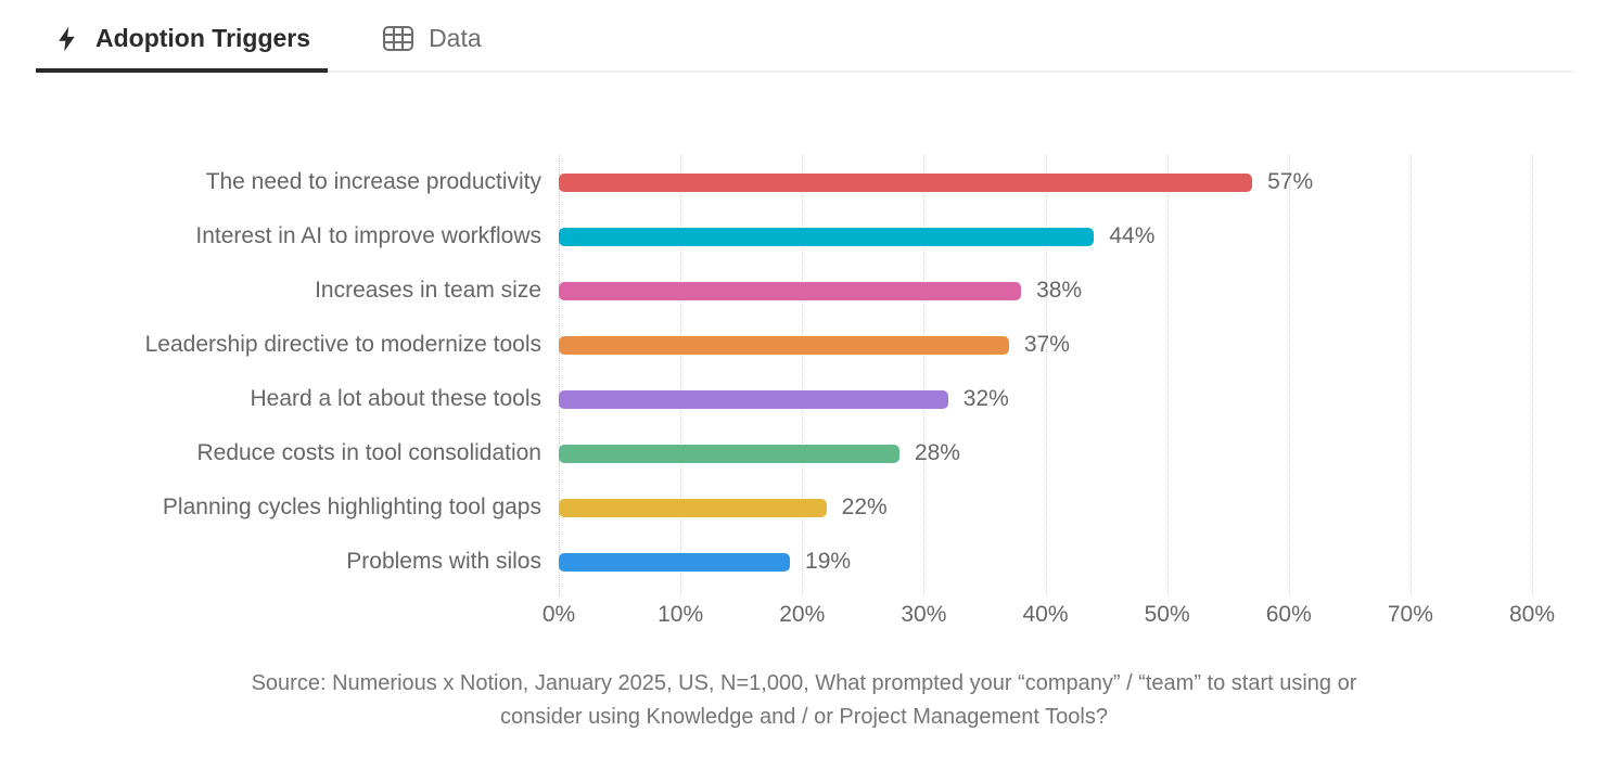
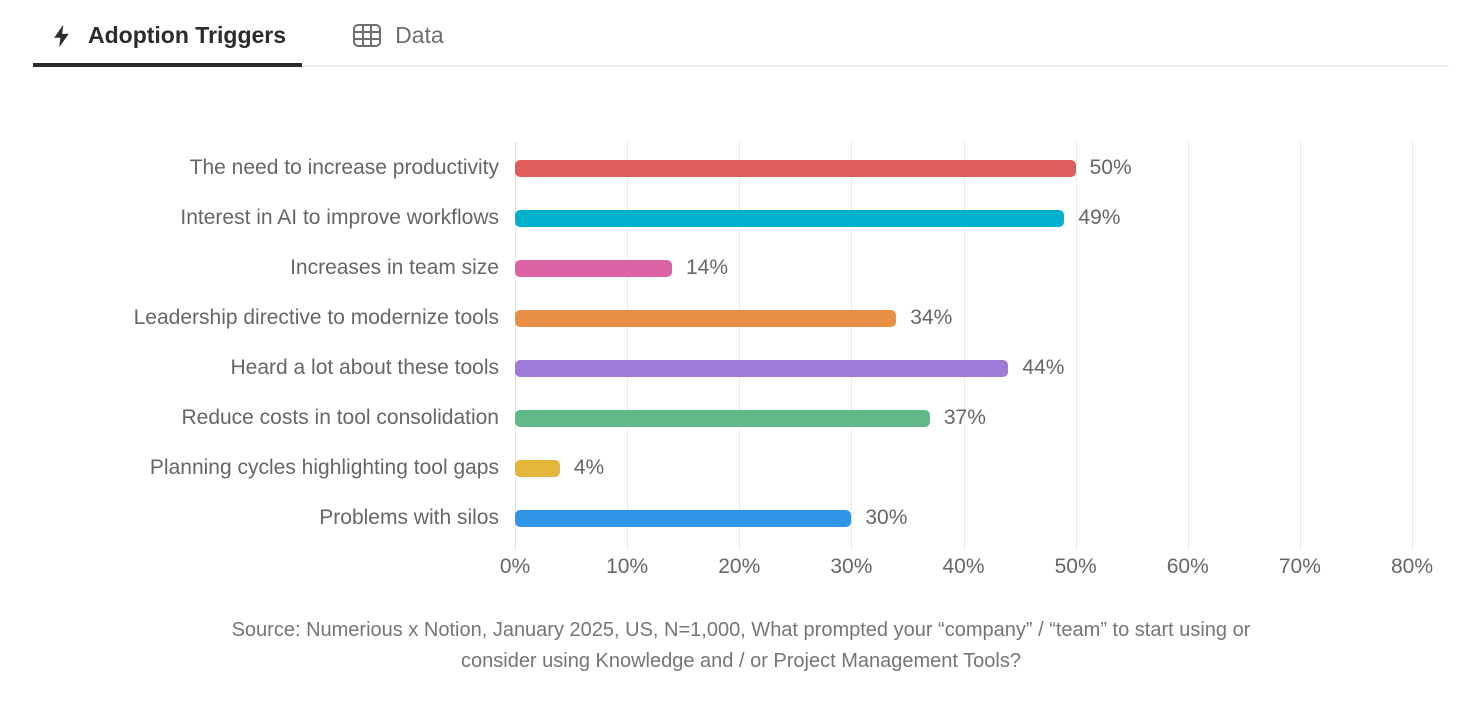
The need to increase productivity: 57% -> 50%
Interest in AI to improve workflows: 44% -> 49%
Increases in team size: 38% -> 14%
Leadership directive to modernize tools: 37% -> 34%
Heard a lot about these tools: 32% -> 44%
Reduce costs in tool consolidation: 28% -> 37%
Planning cycles highlighting tool gaps: 22% -> 4%
Problems with silos: 19% -> 30%
